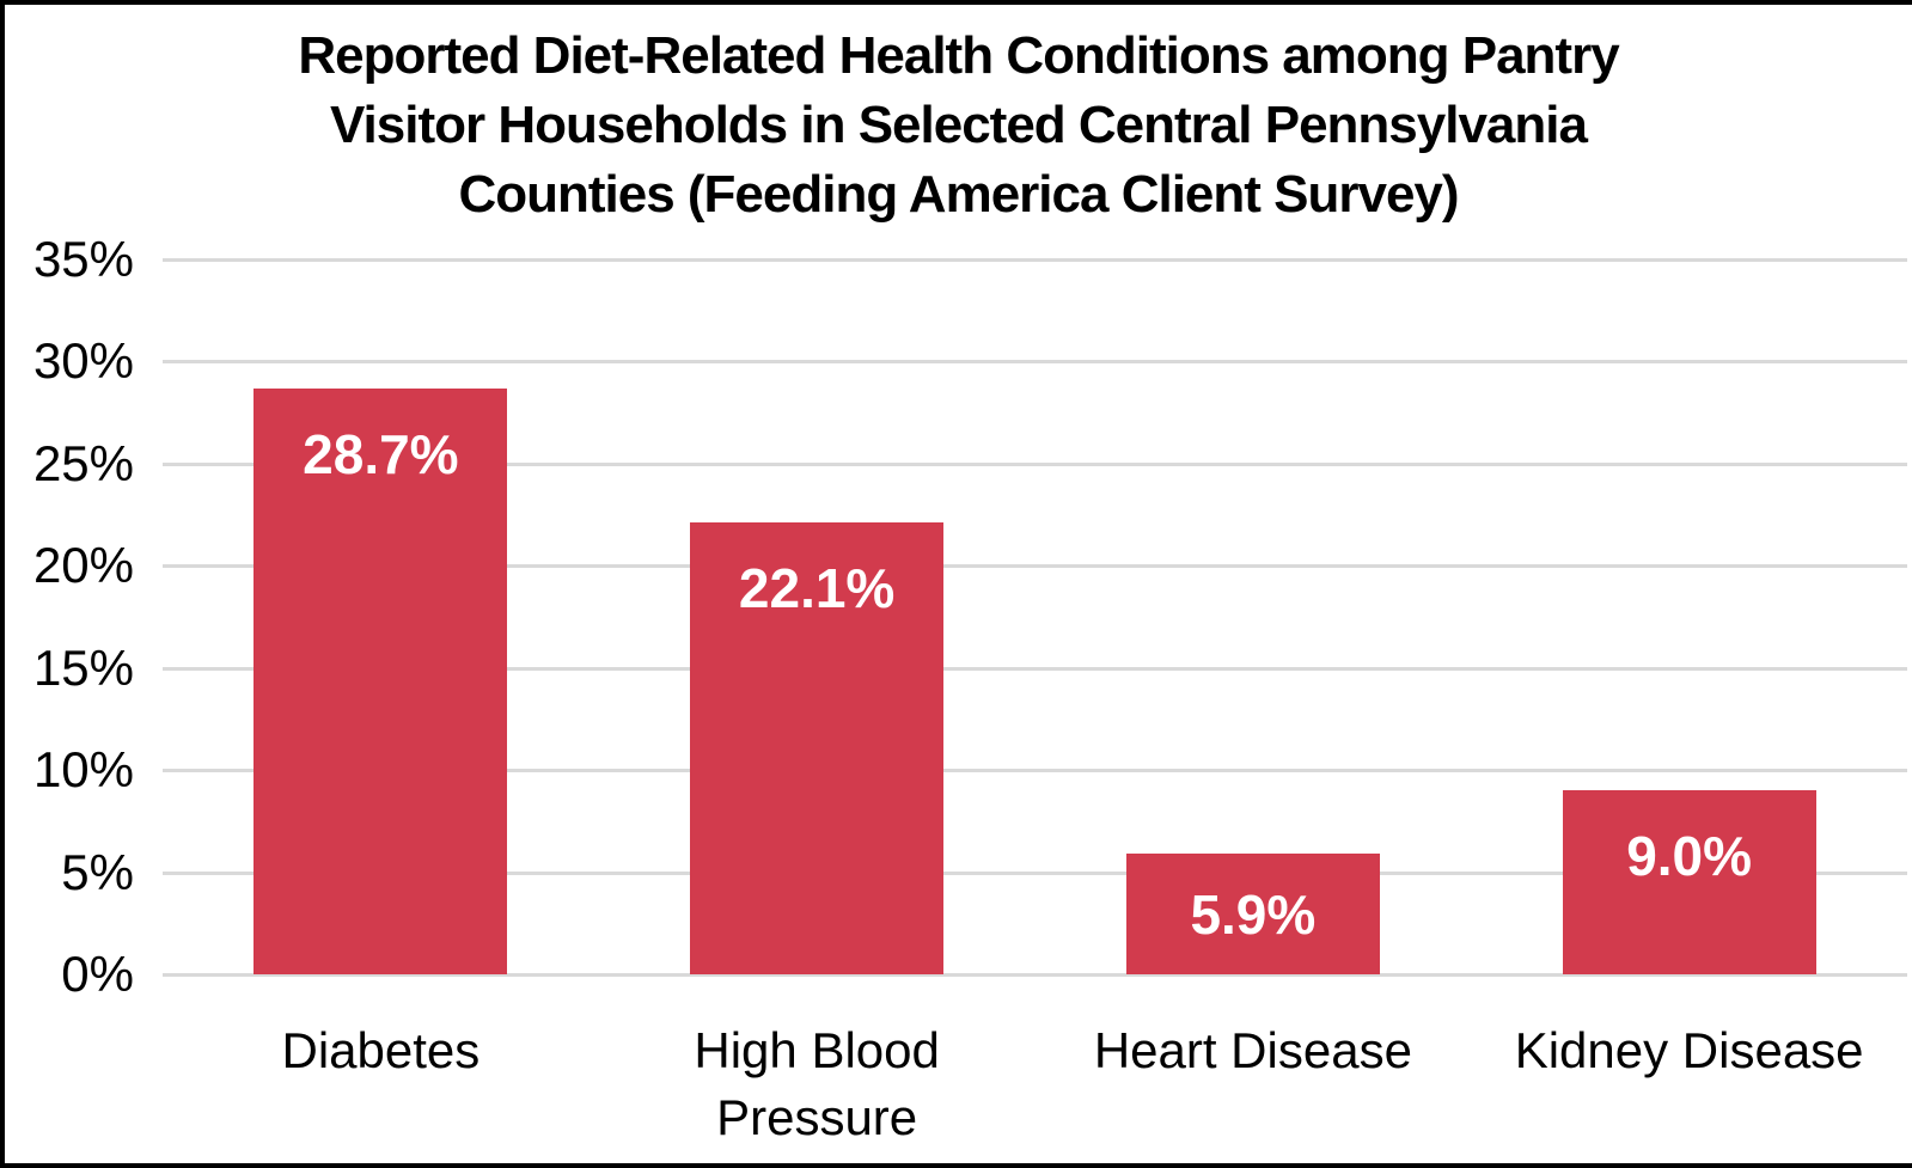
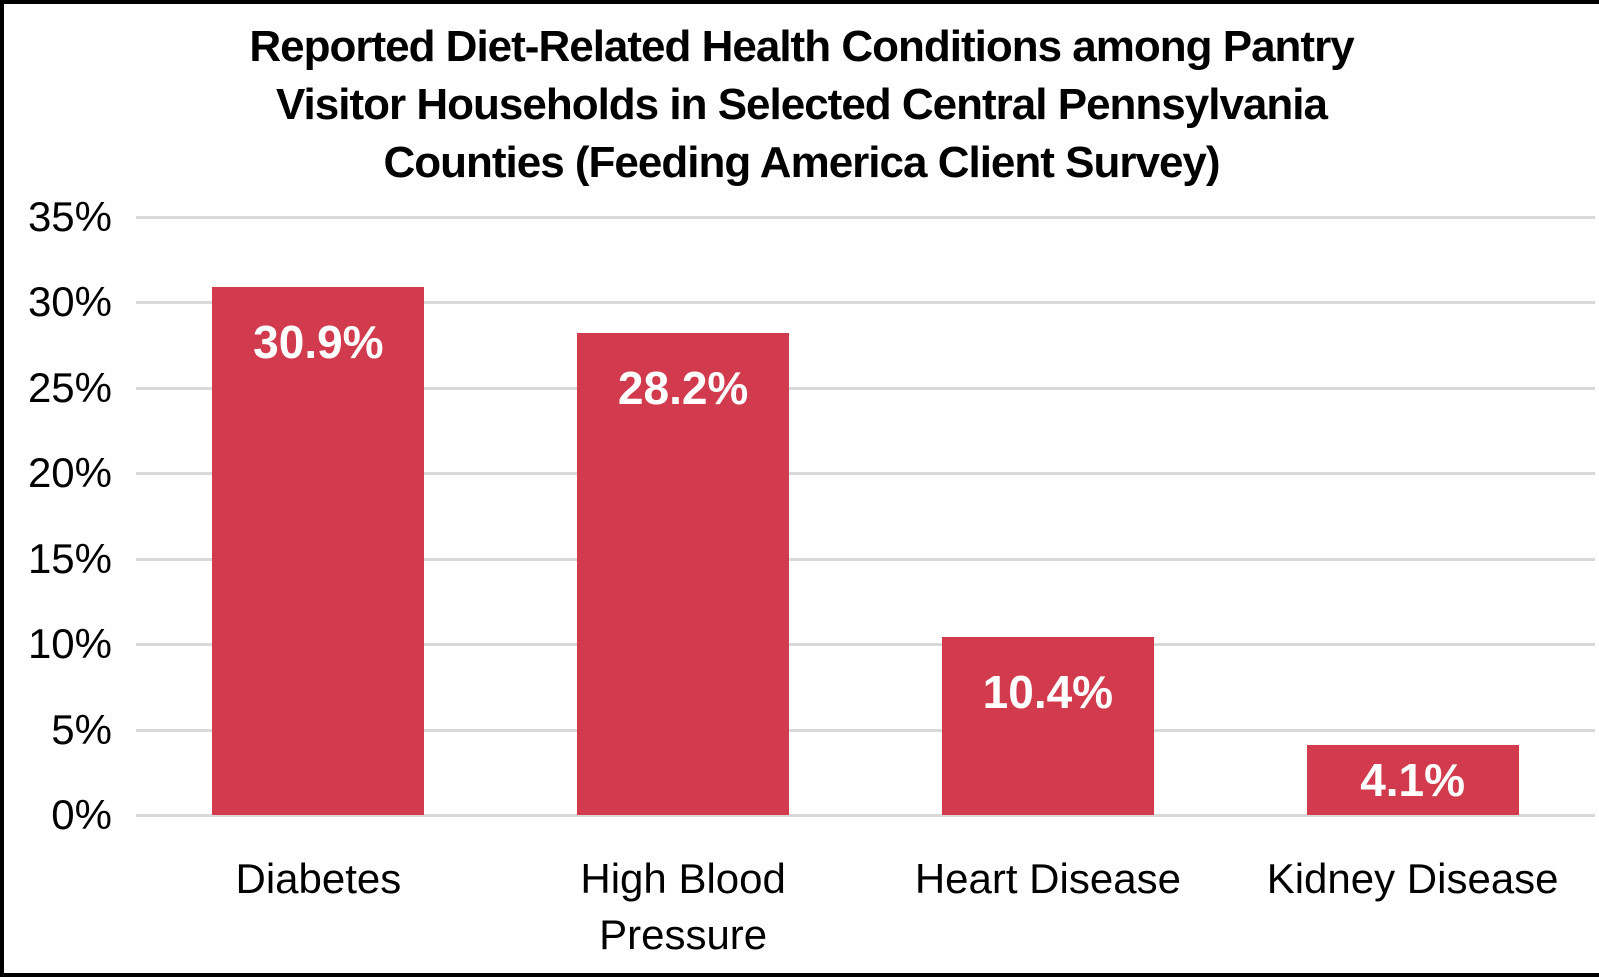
Diabetes: 28.7% -> 30.9%
High Blood Pressure: 22.1% -> 28.2%
Heart Disease: 5.9% -> 10.4%
Kidney Disease: 9.0% -> 4.1%
